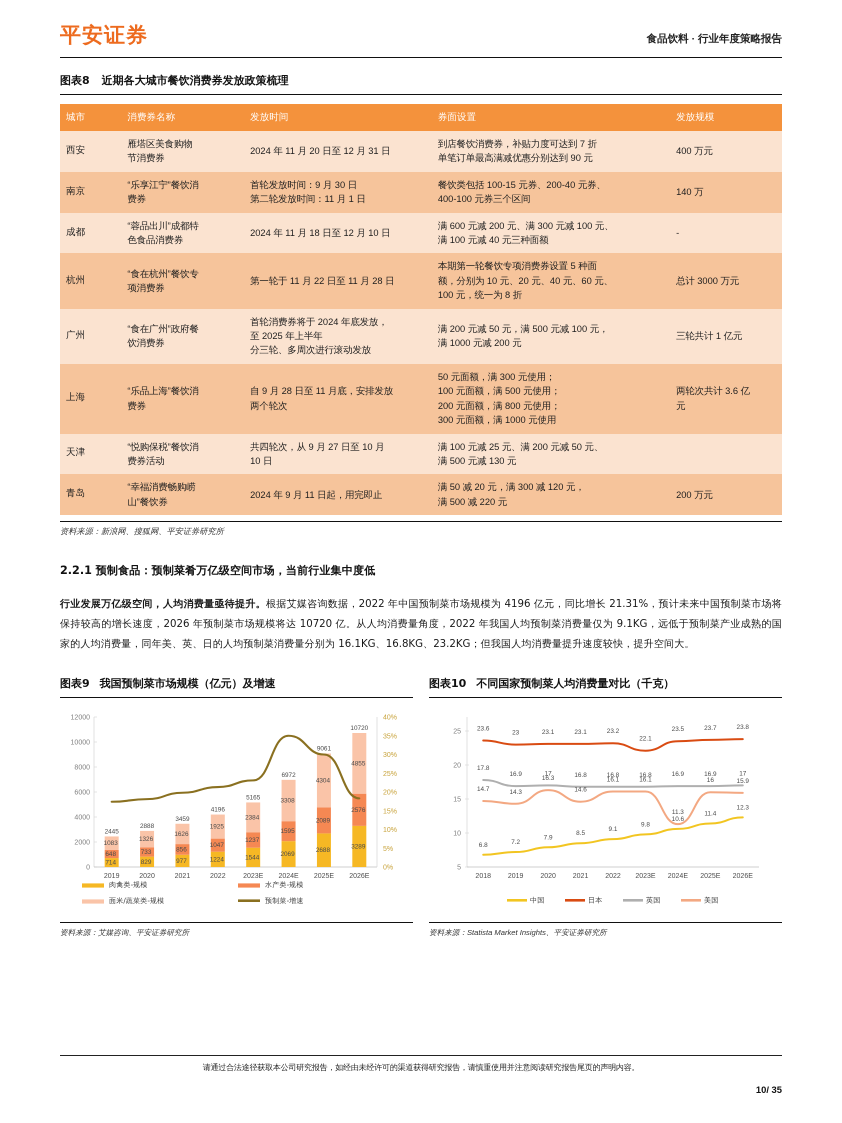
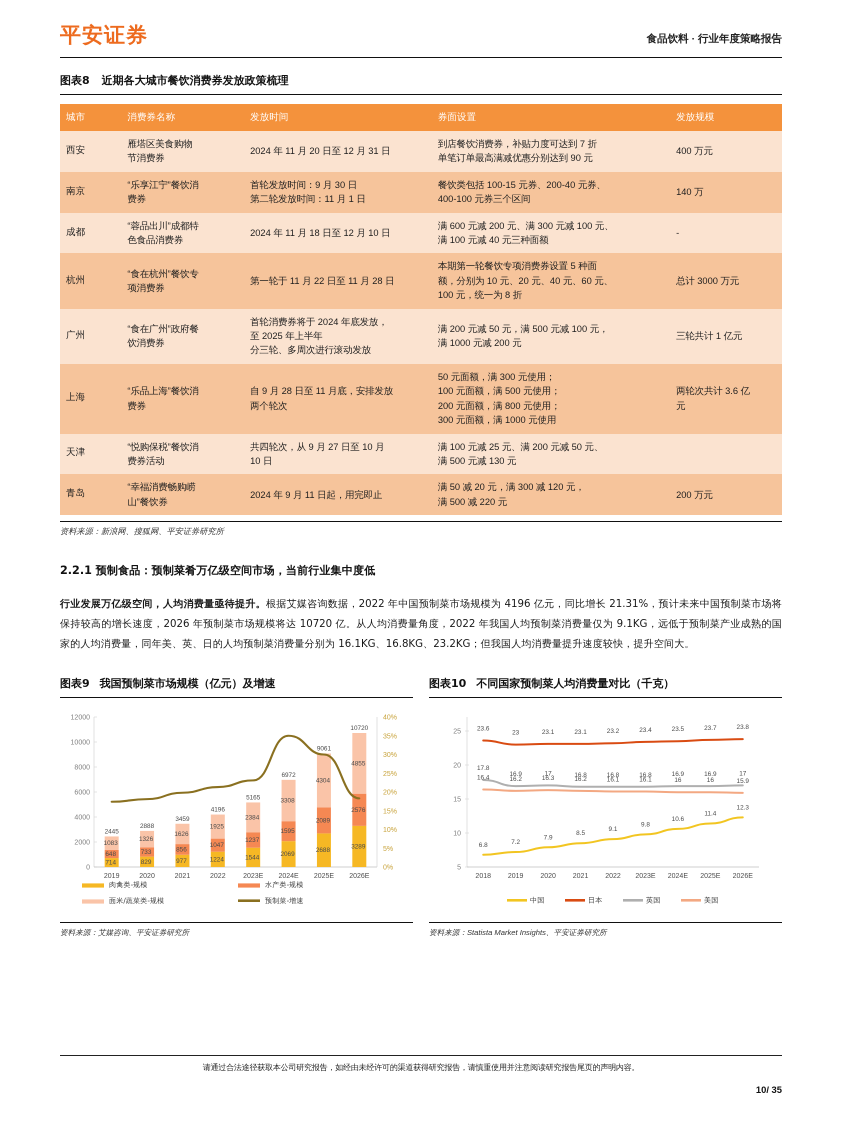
不同国家预制菜人均消费量对比（千克）/美国/2018: 14.7 -> 16.4
不同国家预制菜人均消费量对比（千克）/美国/2019: 14.3 -> 16.2
不同国家预制菜人均消费量对比（千克）/美国/2021: 14.6 -> 16.2
不同国家预制菜人均消费量对比（千克）/日本/2023E: 22.1 -> 23.4
不同国家预制菜人均消费量对比（千克）/美国/2024E: 11.3 -> 16
